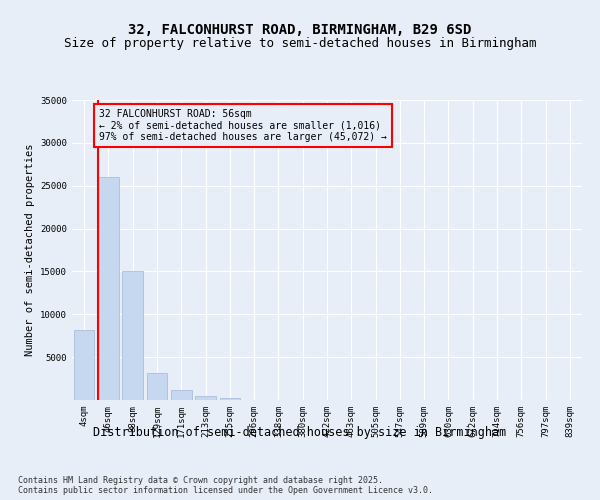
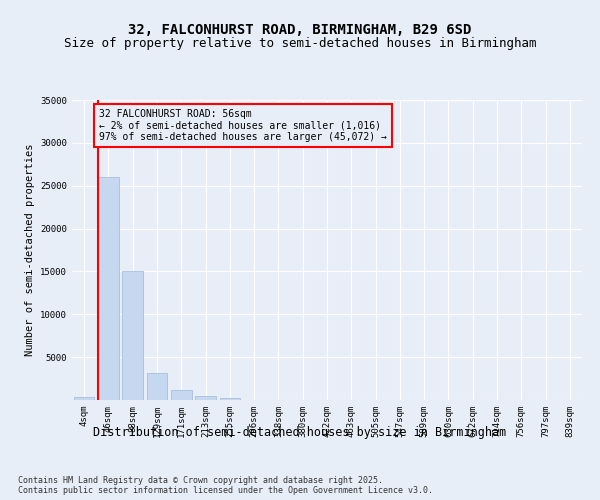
4sqm: 8200 -> 400
